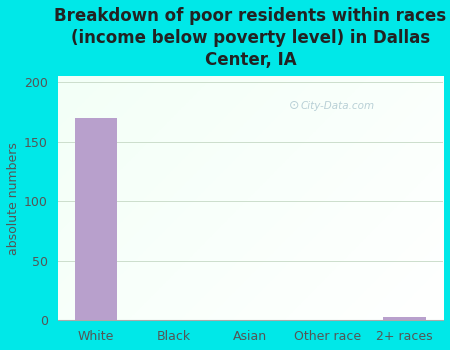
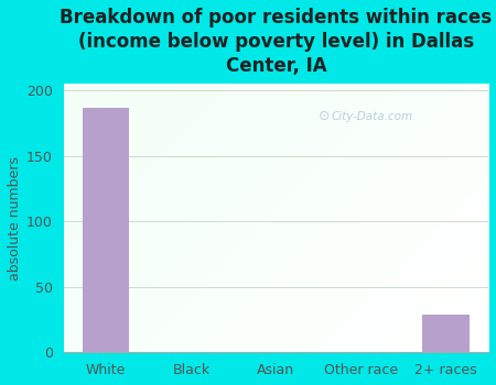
White: 170 -> 187
2+ races: 3 -> 29
